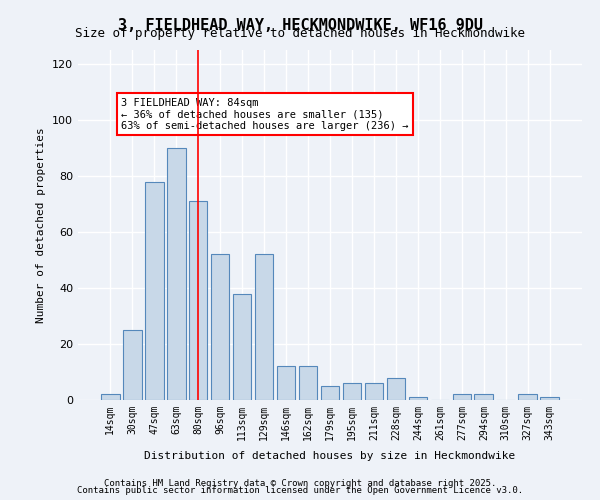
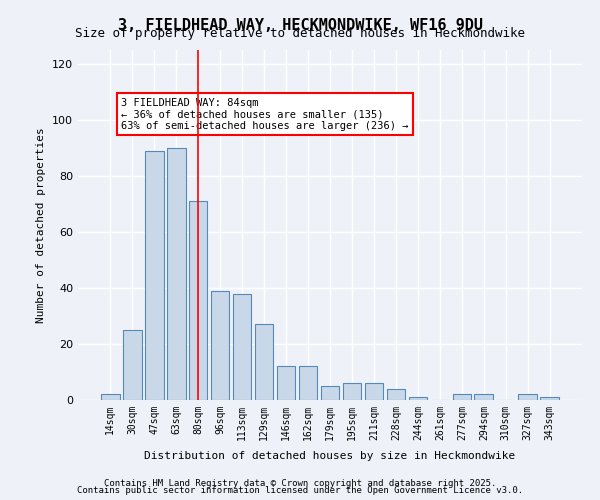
47sqm: 78 -> 89
96sqm: 52 -> 39
129sqm: 52 -> 27
228sqm: 8 -> 4
